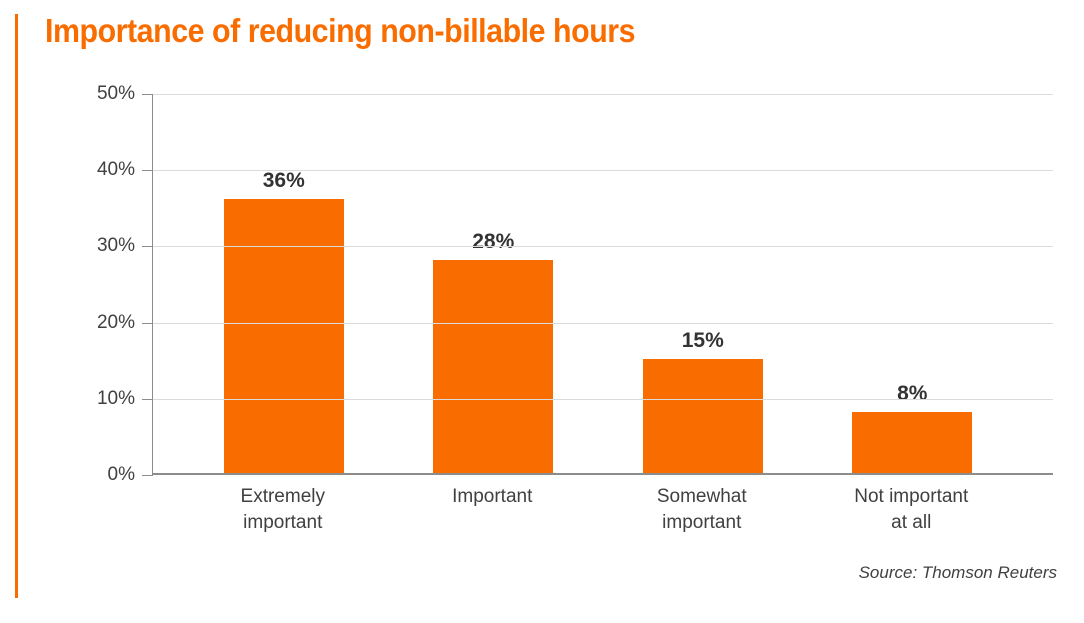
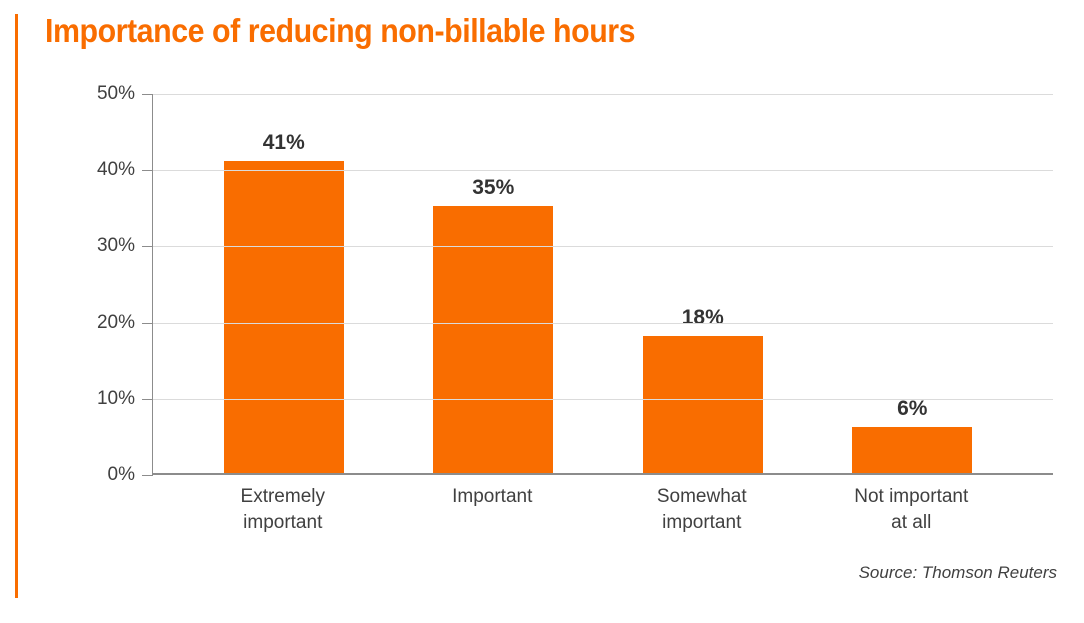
Extremely important: 36% -> 41%
Important: 28% -> 35%
Somewhat important: 15% -> 18%
Not important at all: 8% -> 6%
